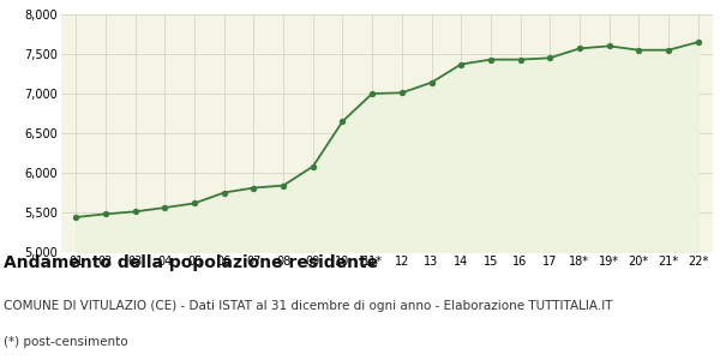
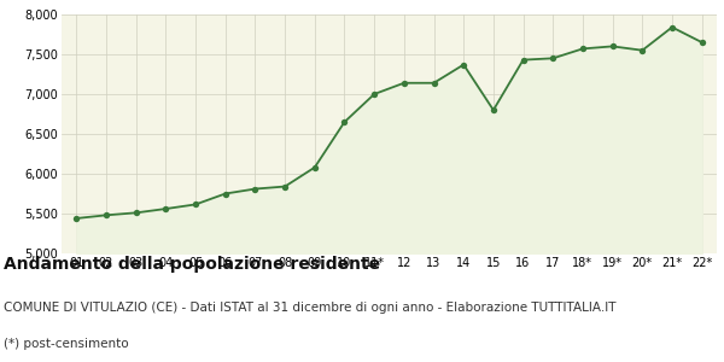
12: 7,010 -> 7,140
15: 7,430 -> 6,800
21*: 7,550 -> 7,840
